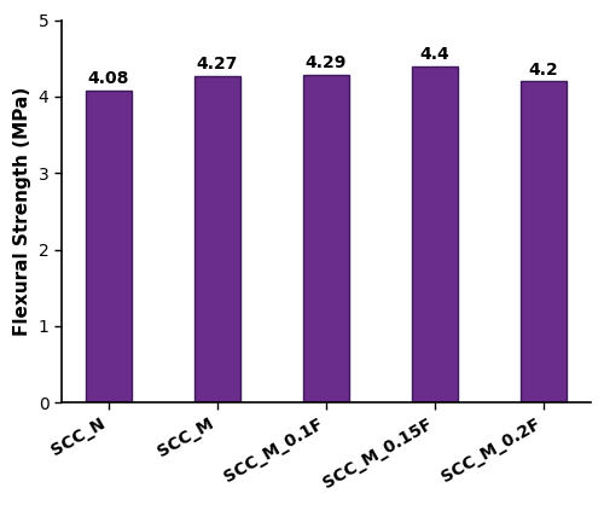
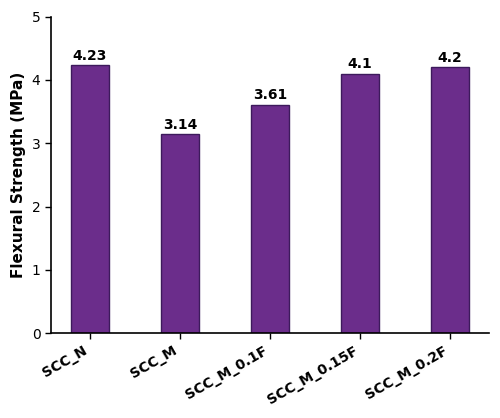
SCC_N: 4.08 -> 4.23
SCC_M: 4.27 -> 3.14
SCC_M_0.1F: 4.29 -> 3.61
SCC_M_0.15F: 4.4 -> 4.1
